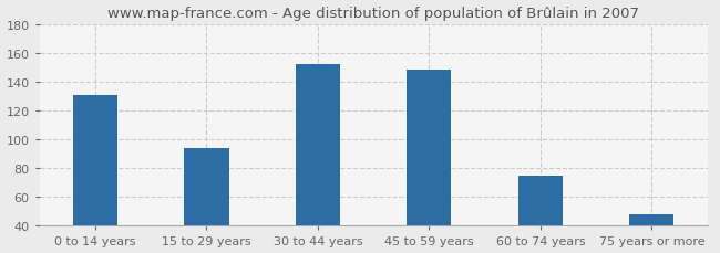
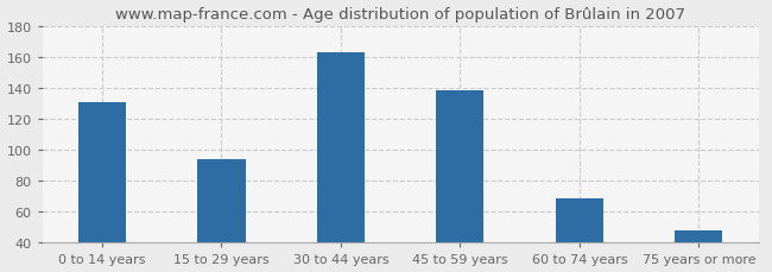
30 to 44 years: 152 -> 163
45 to 59 years: 148 -> 138
60 to 74 years: 75 -> 69
